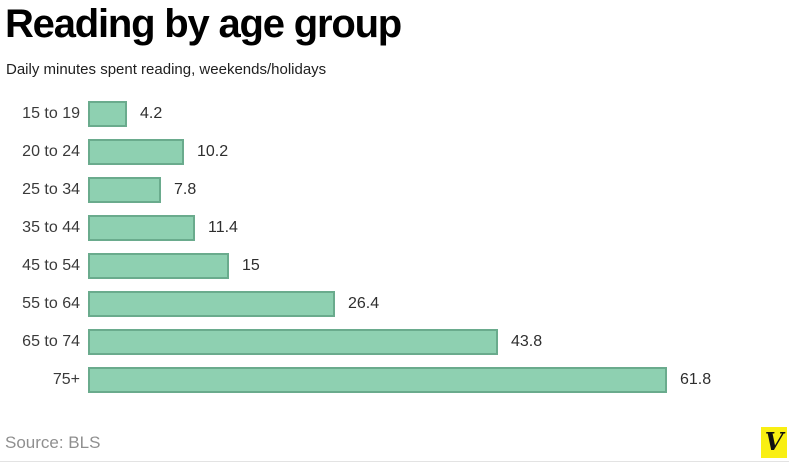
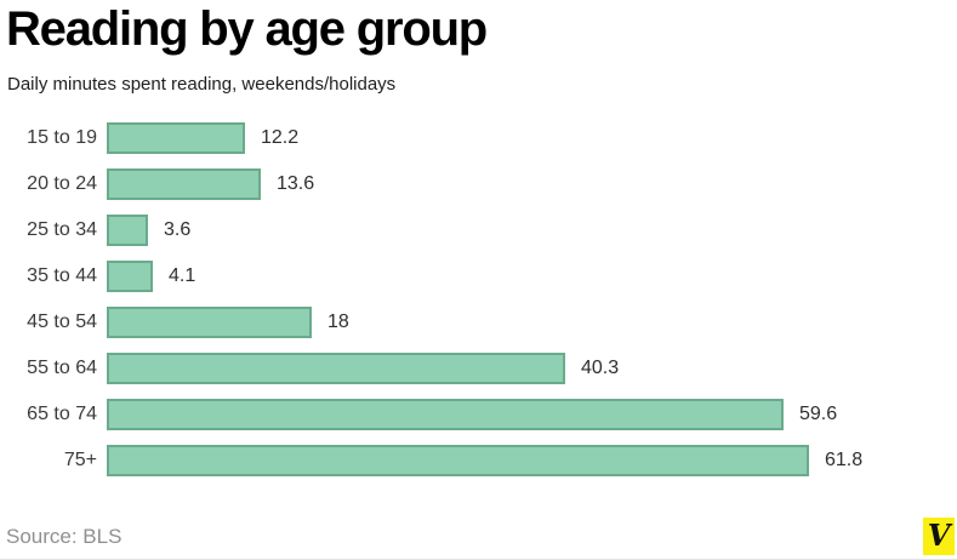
15 to 19: 4.2 -> 12.2
20 to 24: 10.2 -> 13.6
25 to 34: 7.8 -> 3.6
35 to 44: 11.4 -> 4.1
45 to 54: 15 -> 18
55 to 64: 26.4 -> 40.3
65 to 74: 43.8 -> 59.6
